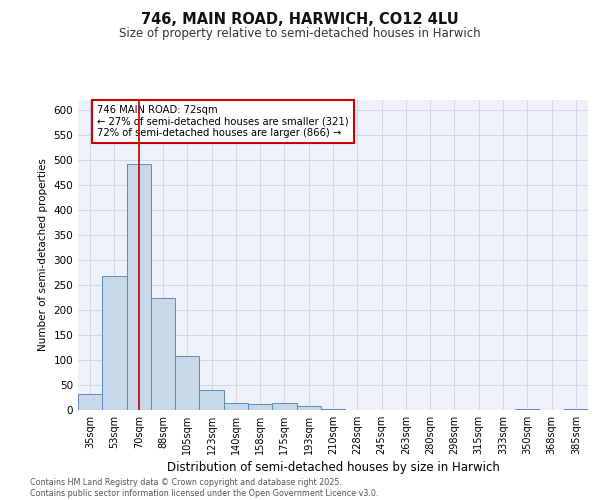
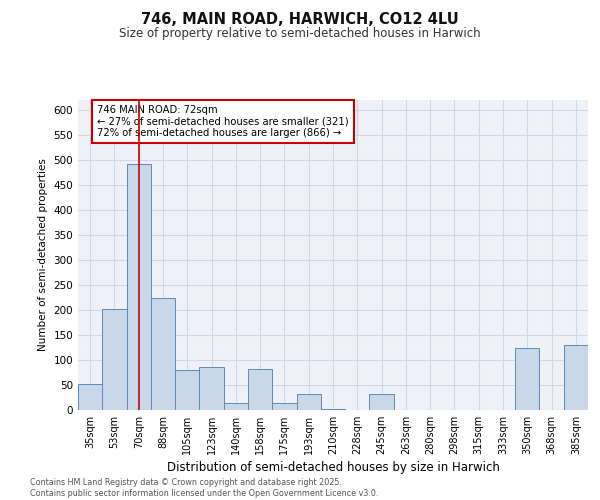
35sqm: 33 -> 52
53sqm: 268 -> 202
105sqm: 108 -> 80
123sqm: 40 -> 86
158sqm: 13 -> 82
193sqm: 8 -> 32
245sqm: 1 -> 32
350sqm: 3 -> 124
385sqm: 3 -> 130
